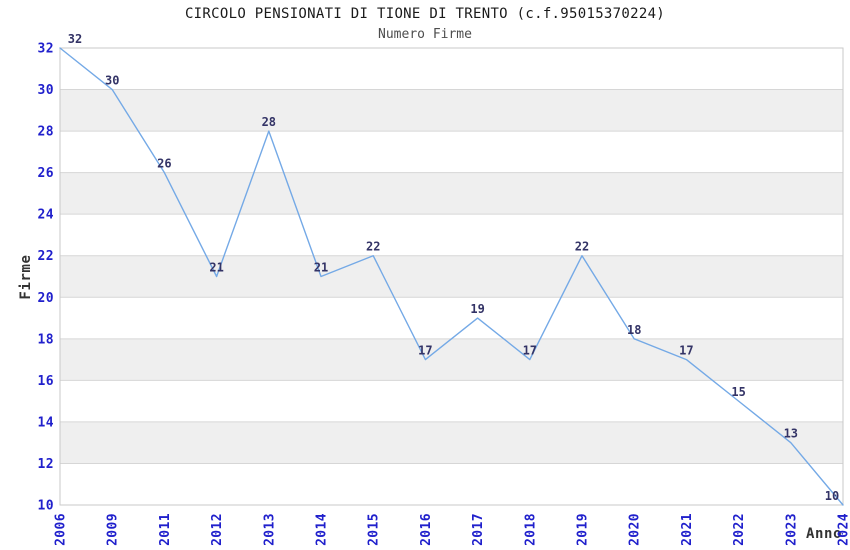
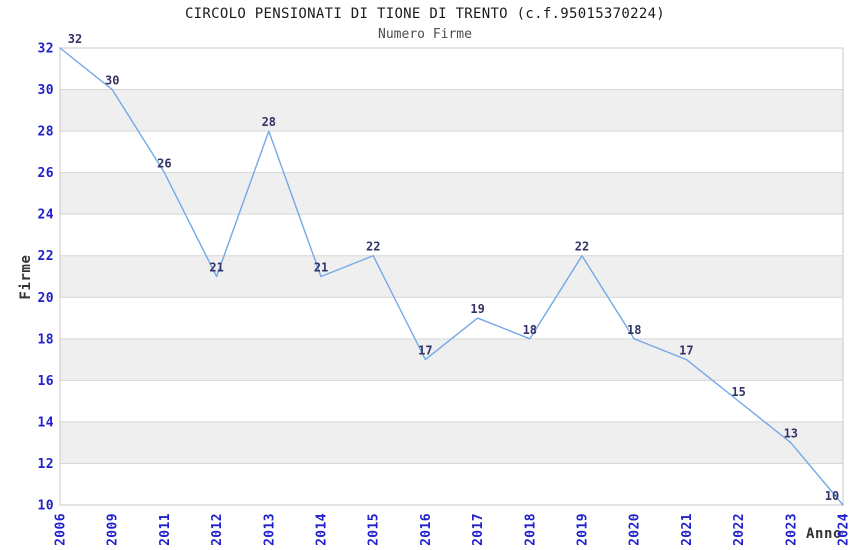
2018: 17 -> 18
